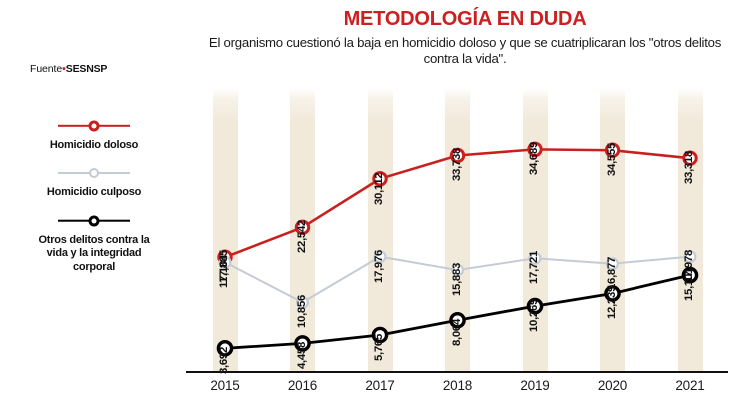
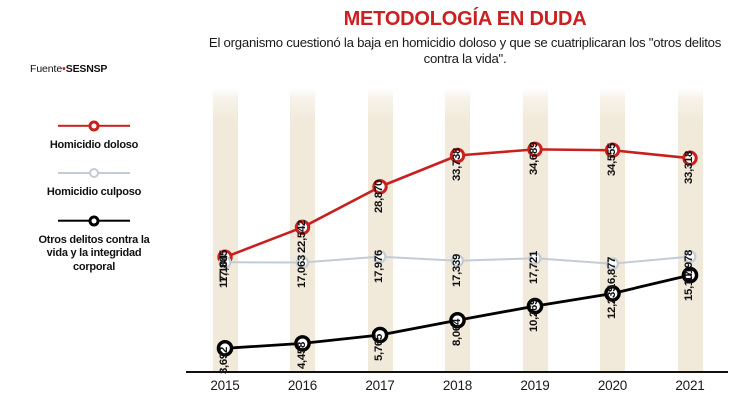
Homicidio culposo/2016: 10,856 -> 17,063
Homicidio doloso/2017: 30,112 -> 28,870
Homicidio culposo/2018: 15,883 -> 17,339
